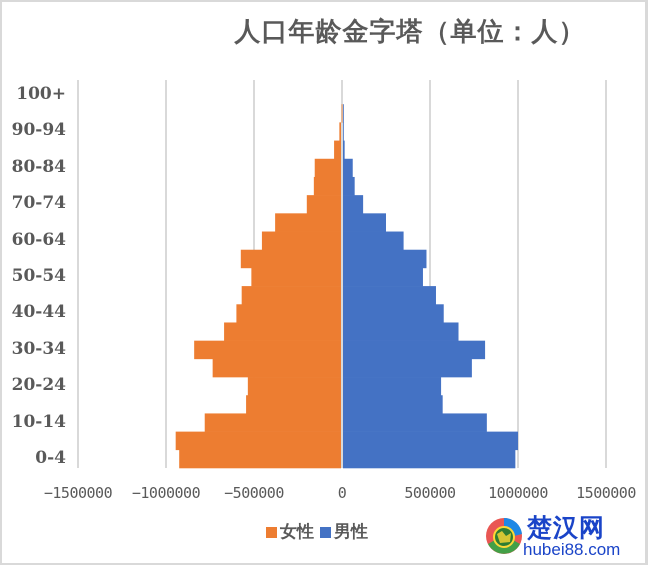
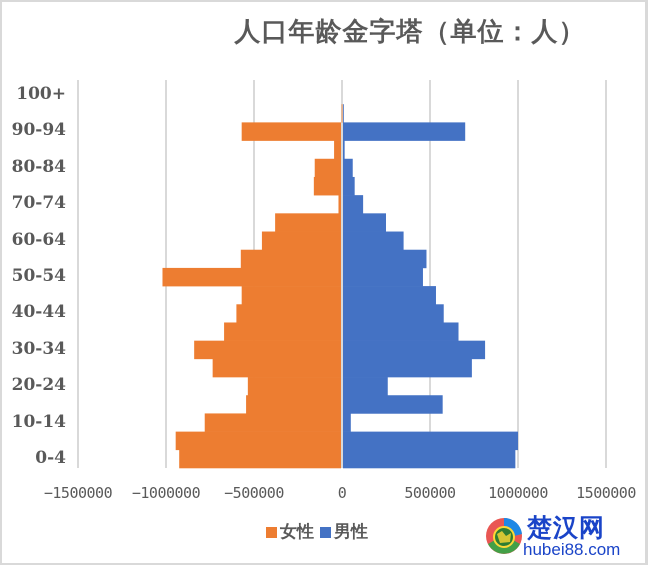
男性/10-14: 820000 -> 50000
男性/20-24: 560000 -> 260000
女性/50-54: -520000 -> -1020000
女性/70-74: -200000 -> -20000
女性/90-94: -20000 -> -570000
男性/90-94: 10000 -> 700000
